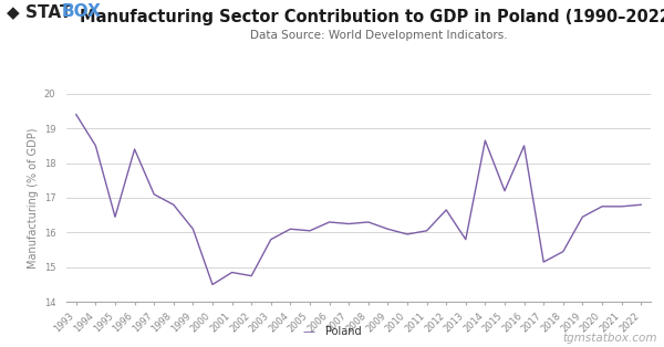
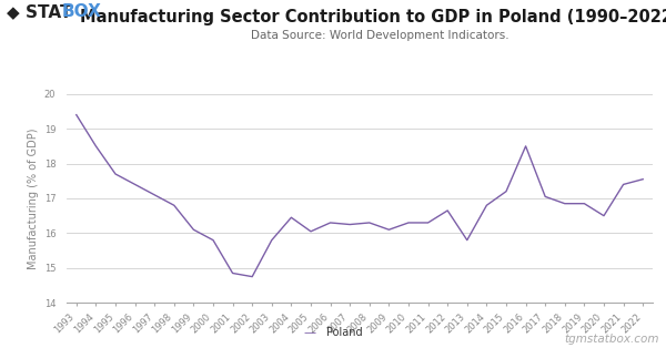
1995: 16.45 -> 17.70
1996: 18.40 -> 17.40
2000: 14.50 -> 15.80
2004: 16.10 -> 16.45
2010: 15.95 -> 16.30
2011: 16.05 -> 16.30
2014: 18.65 -> 16.80
2017: 15.15 -> 17.05
2018: 15.45 -> 16.85
2019: 16.45 -> 16.85
2020: 16.75 -> 16.50
2021: 16.75 -> 17.40
2022: 16.80 -> 17.55
